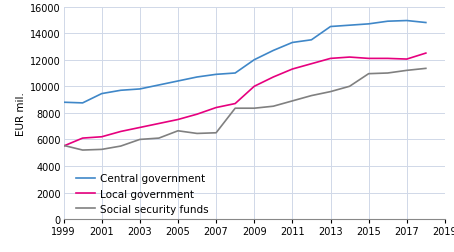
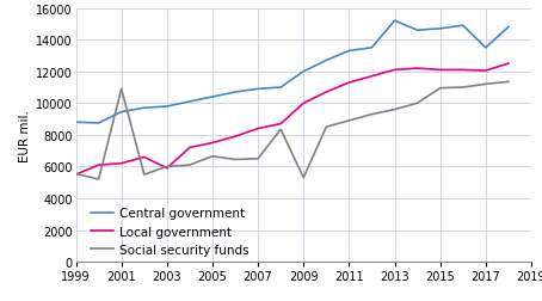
Social security funds/2001: 5200 -> 10900
Local government/2003: 6900 -> 5900
Social security funds/2009: 8400 -> 5300
Central government/2013: 14500 -> 15200
Central government/2017: 15000 -> 13500
